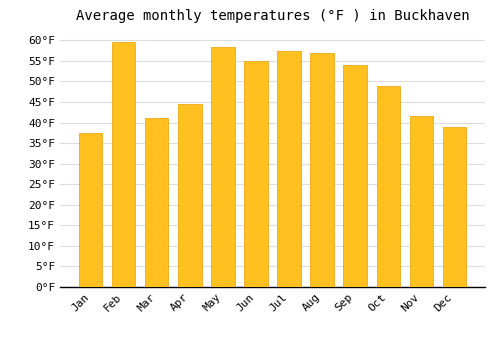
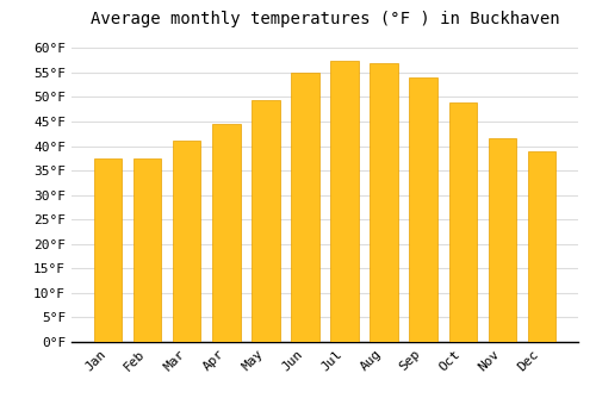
Feb: 59.5°F -> 37.5°F
May: 58.5°F -> 49.5°F
